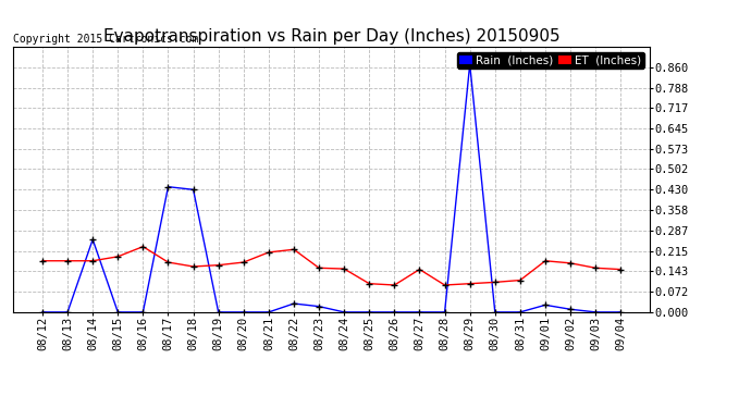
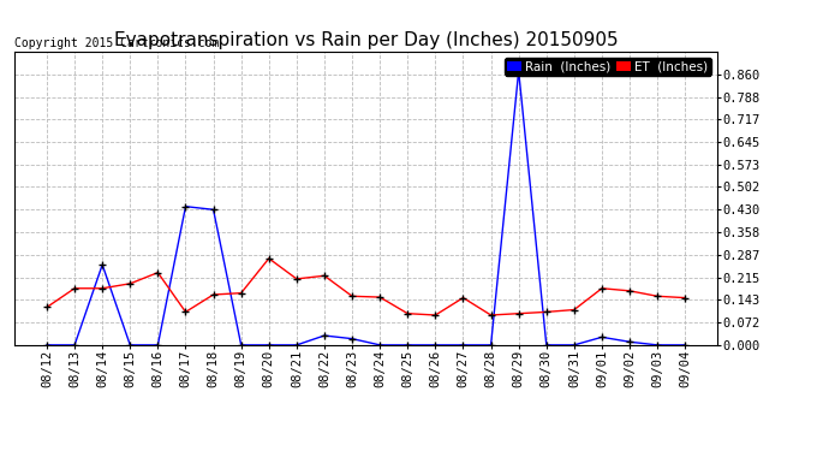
ET (Inches)/08/12: 0.180 -> 0.120
ET (Inches)/08/17: 0.175 -> 0.105
ET (Inches)/08/20: 0.175 -> 0.275
